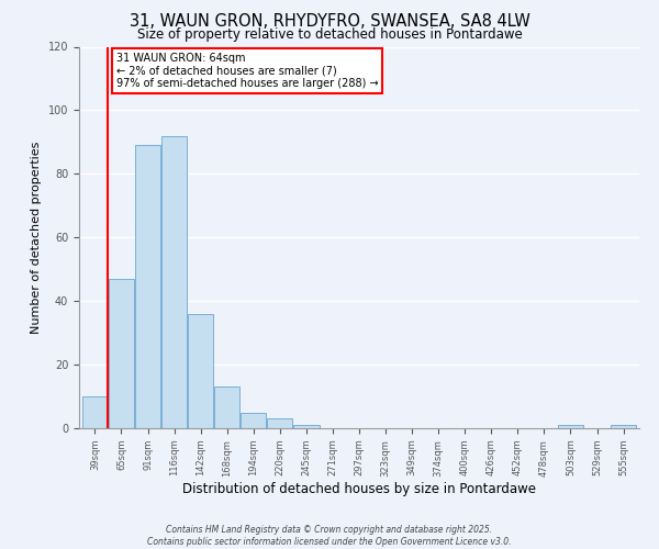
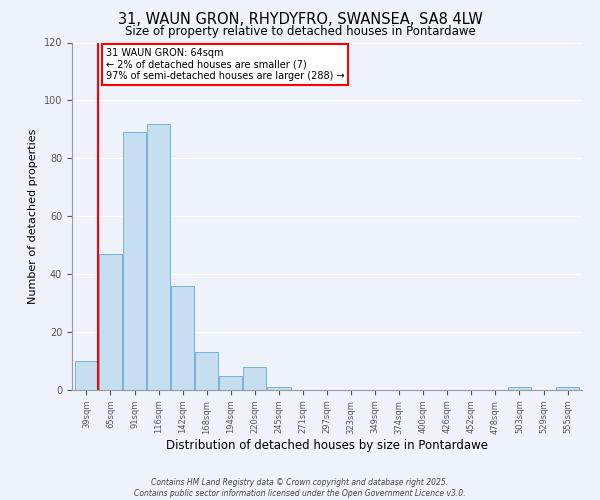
220sqm: 3 -> 8
